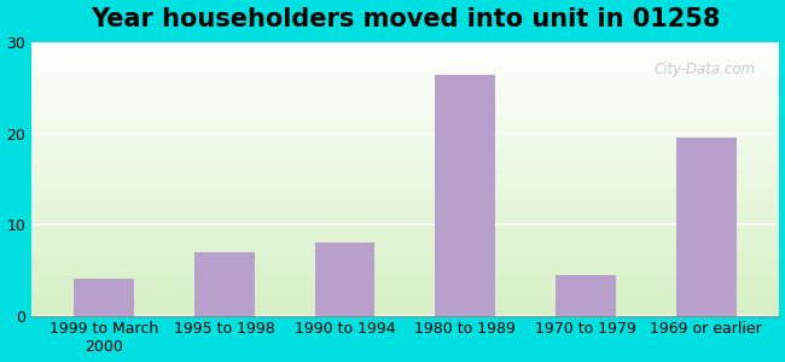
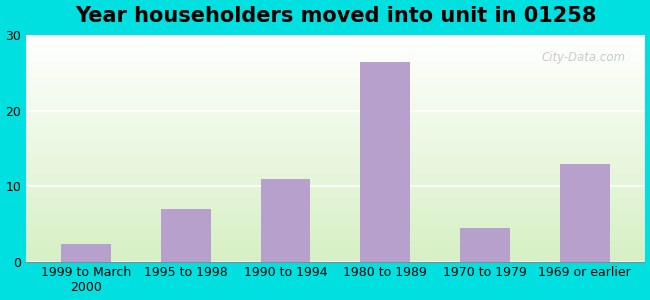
1999 to March 2000: 4.0 -> 2.3
1990 to 1994: 8.0 -> 11.0
1969 or earlier: 19.6 -> 13.0
